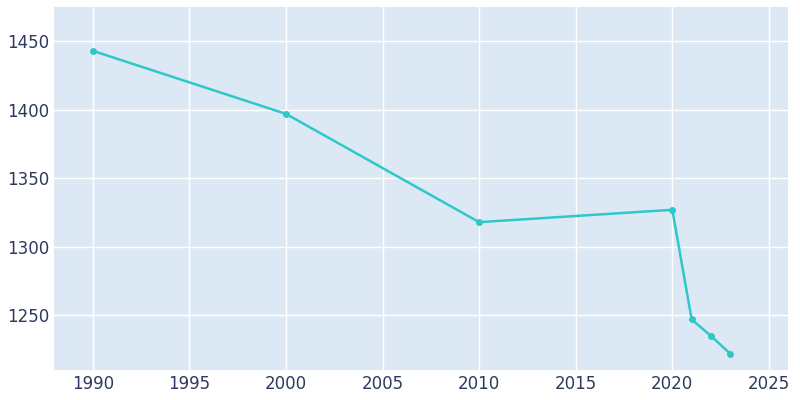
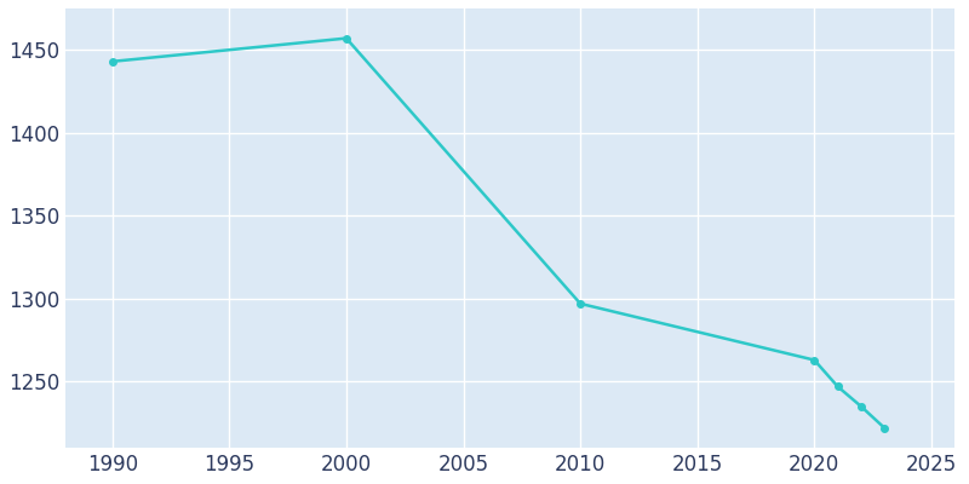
2000: 1397 -> 1457
2010: 1318 -> 1297
2020: 1327 -> 1263
